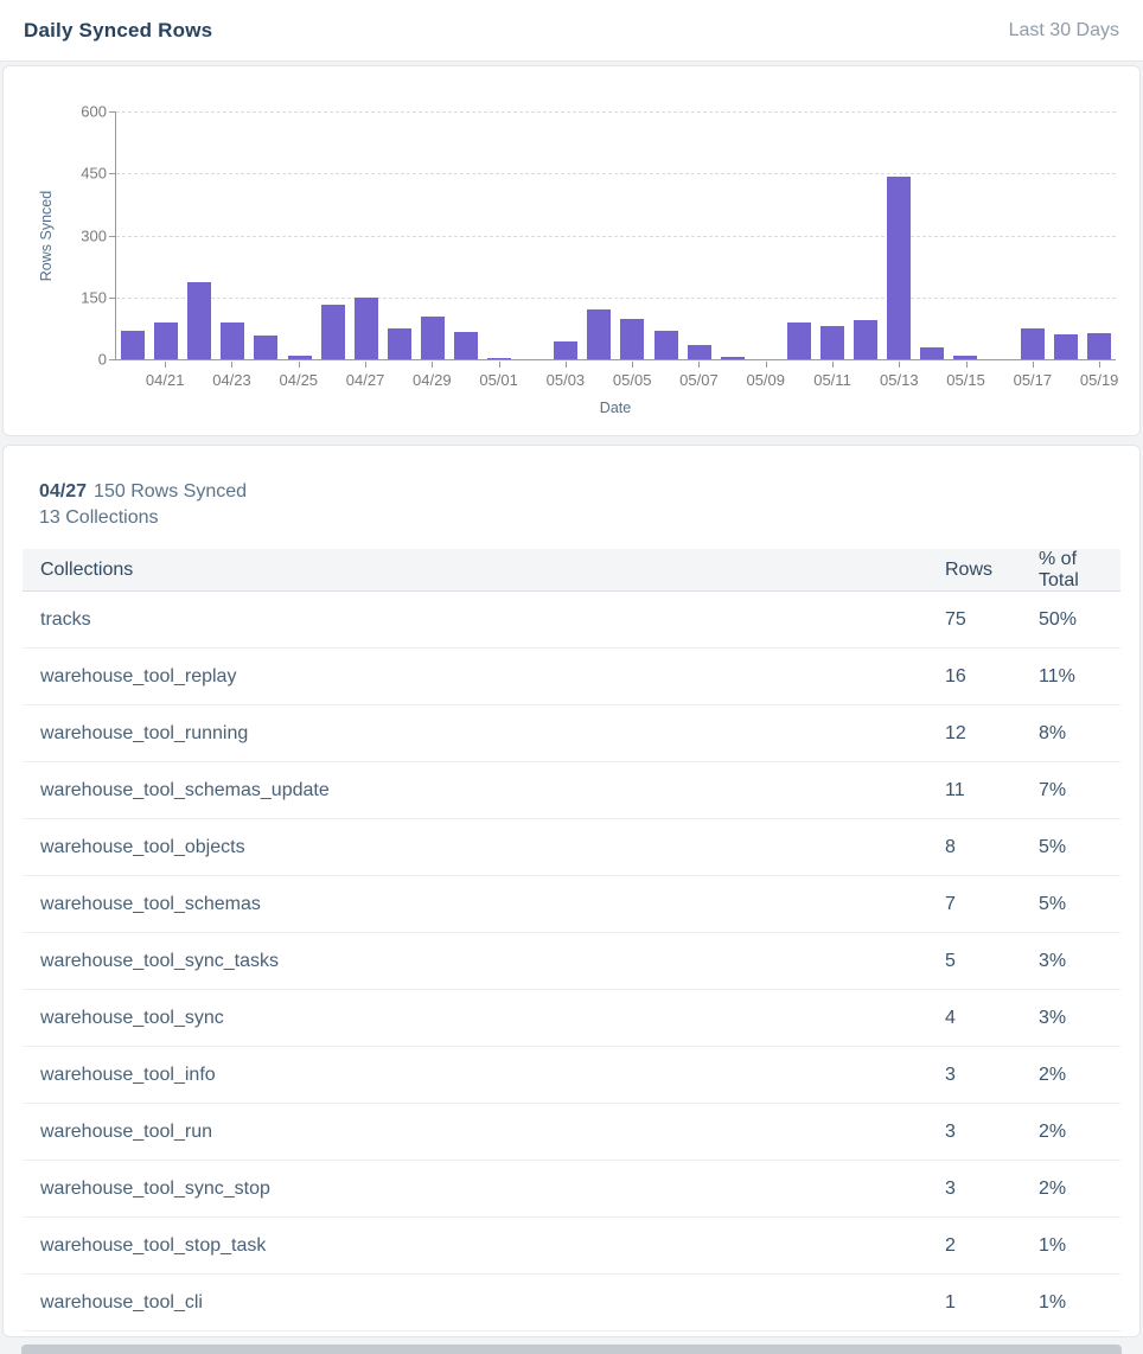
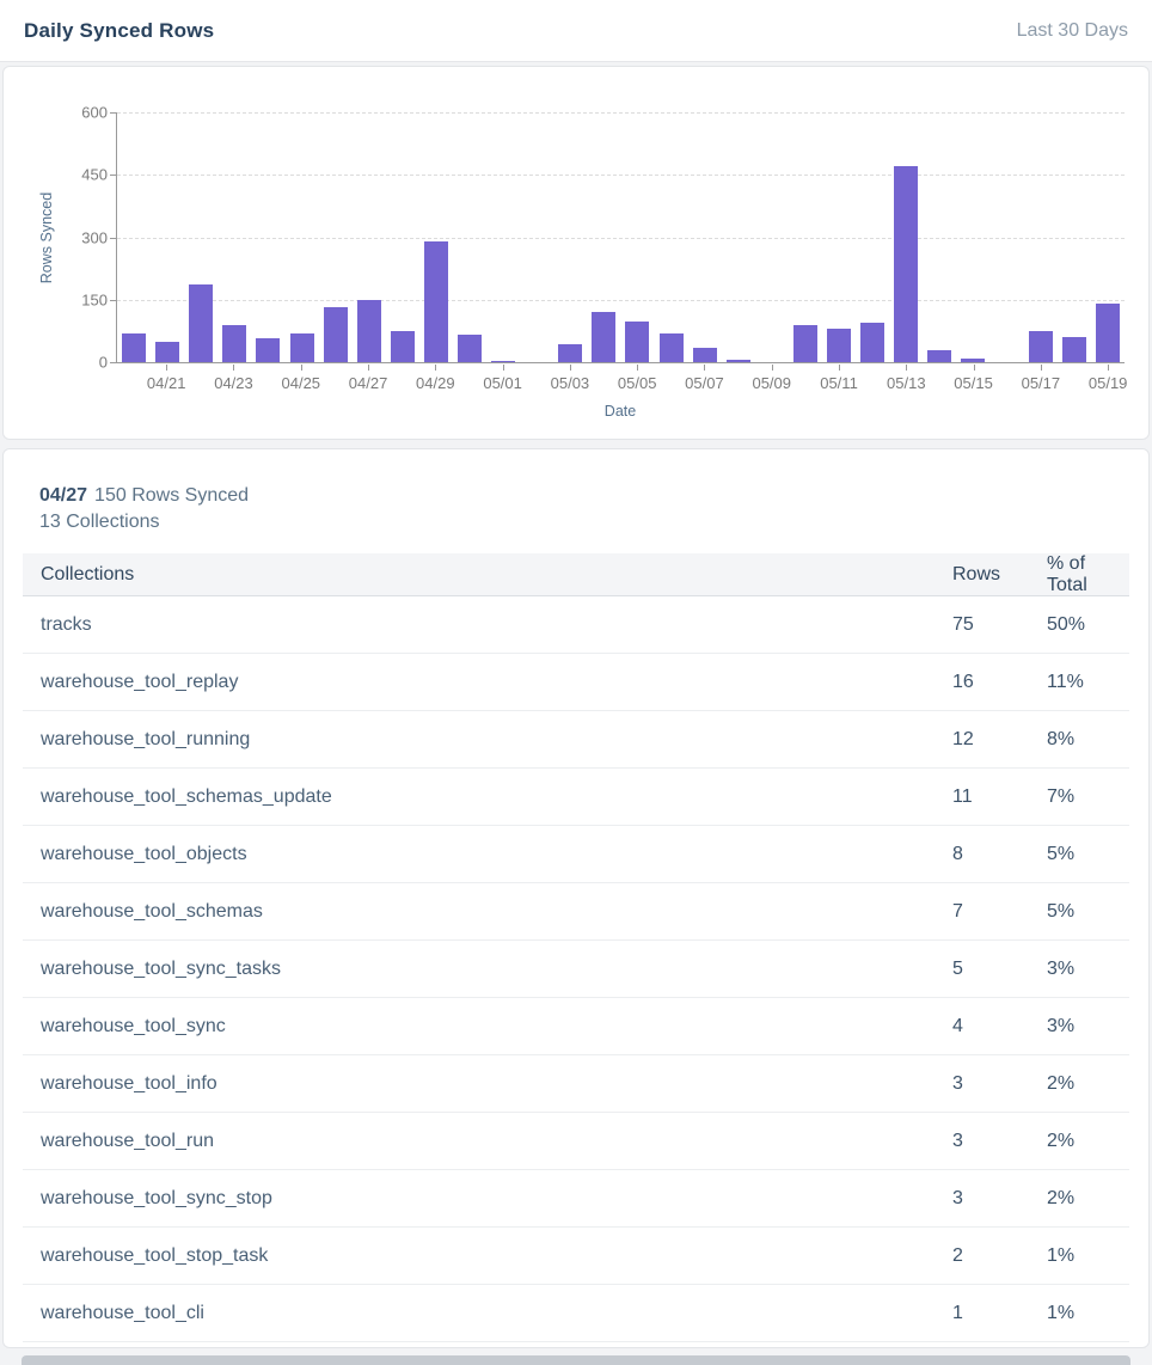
04/21: 90 -> 50
04/25: 10 -> 70
04/29: 100 -> 290
05/13: 440 -> 470
05/19: 60 -> 140
